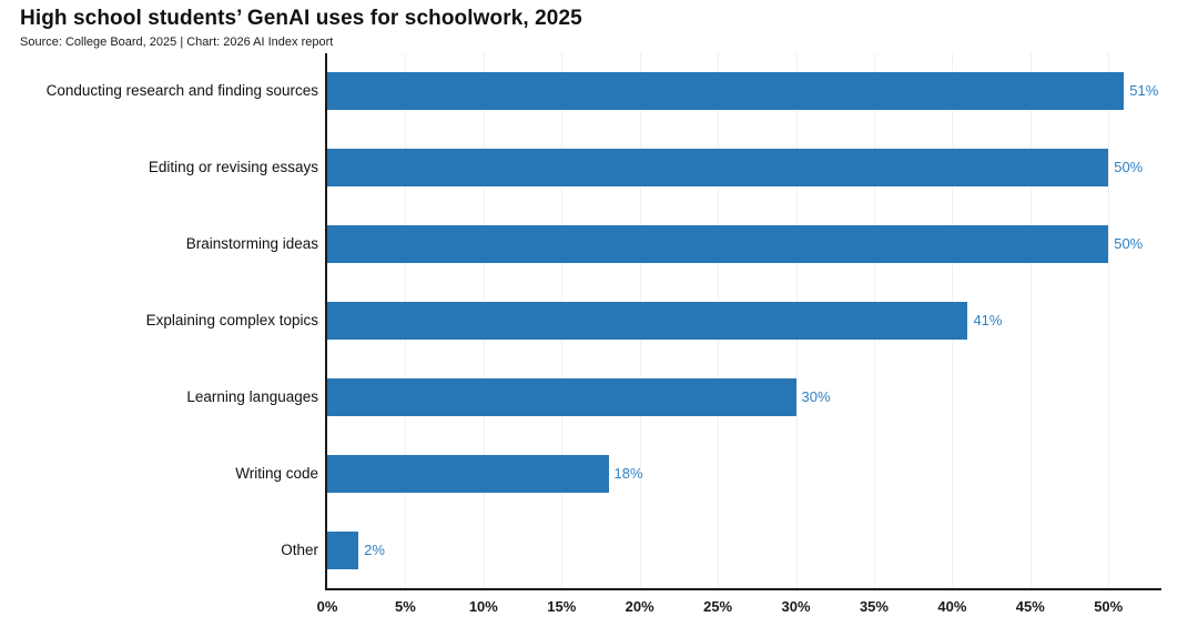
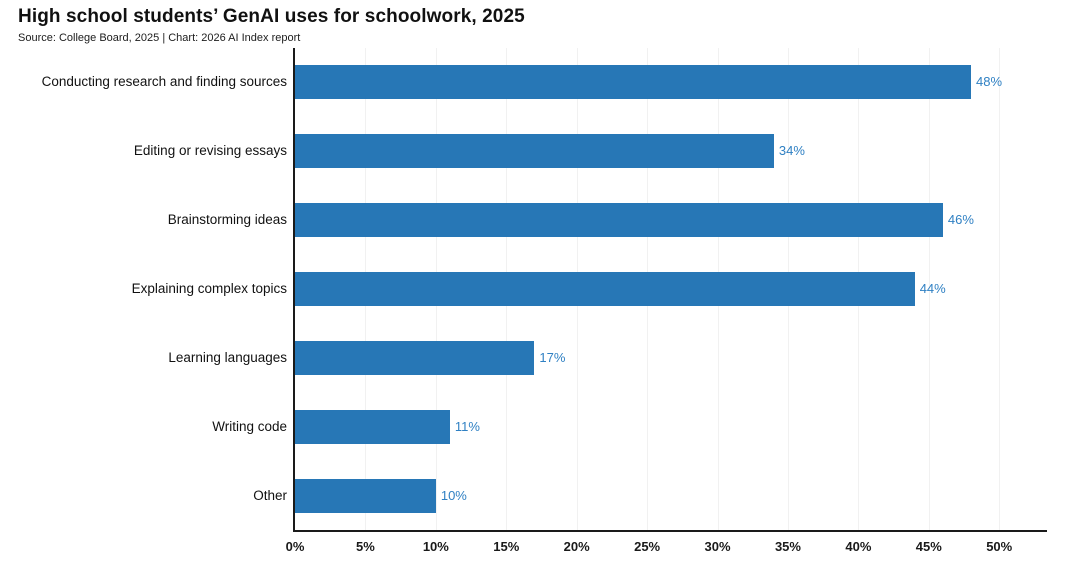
Conducting research and finding sources: 51% -> 48%
Editing or revising essays: 50% -> 34%
Brainstorming ideas: 50% -> 46%
Explaining complex topics: 41% -> 44%
Learning languages: 30% -> 17%
Writing code: 18% -> 11%
Other: 2% -> 10%
